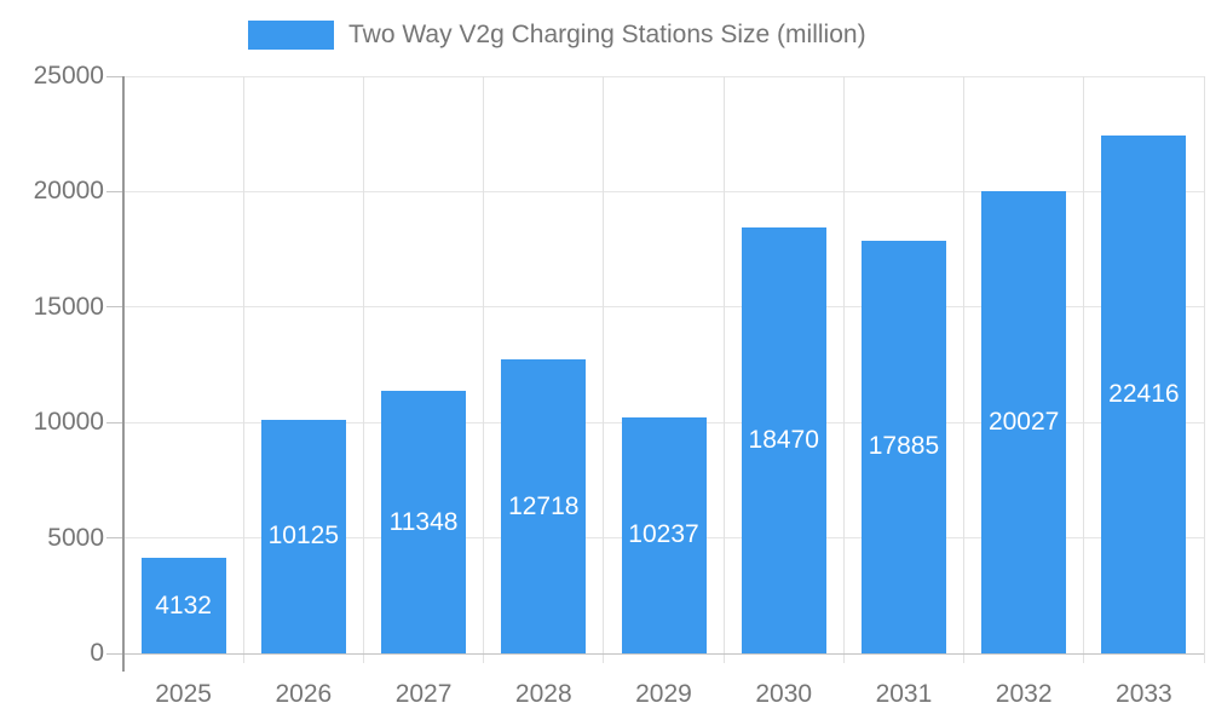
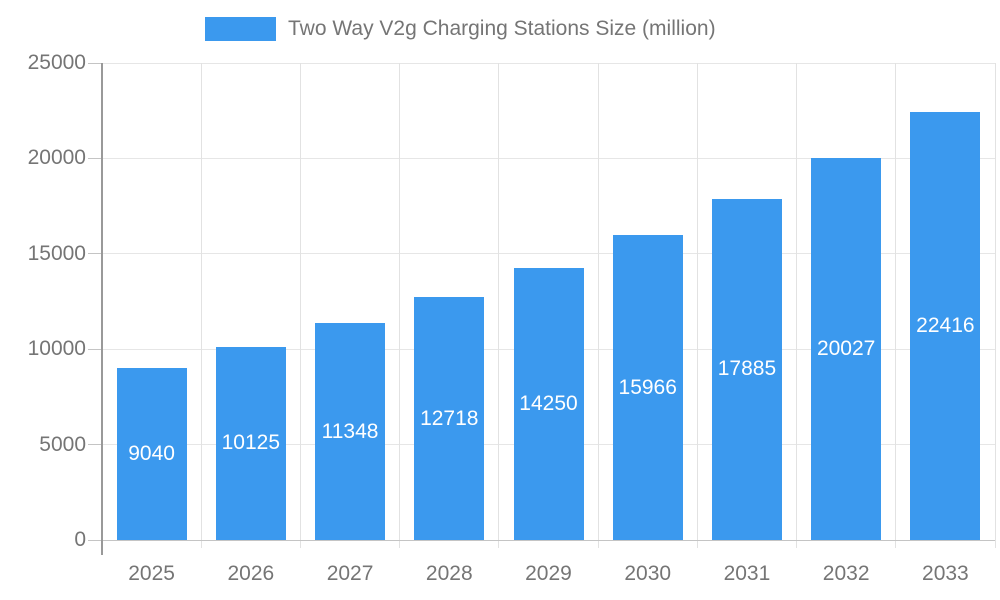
2025: 4132 -> 9040
2029: 10237 -> 14250
2030: 18470 -> 15966
